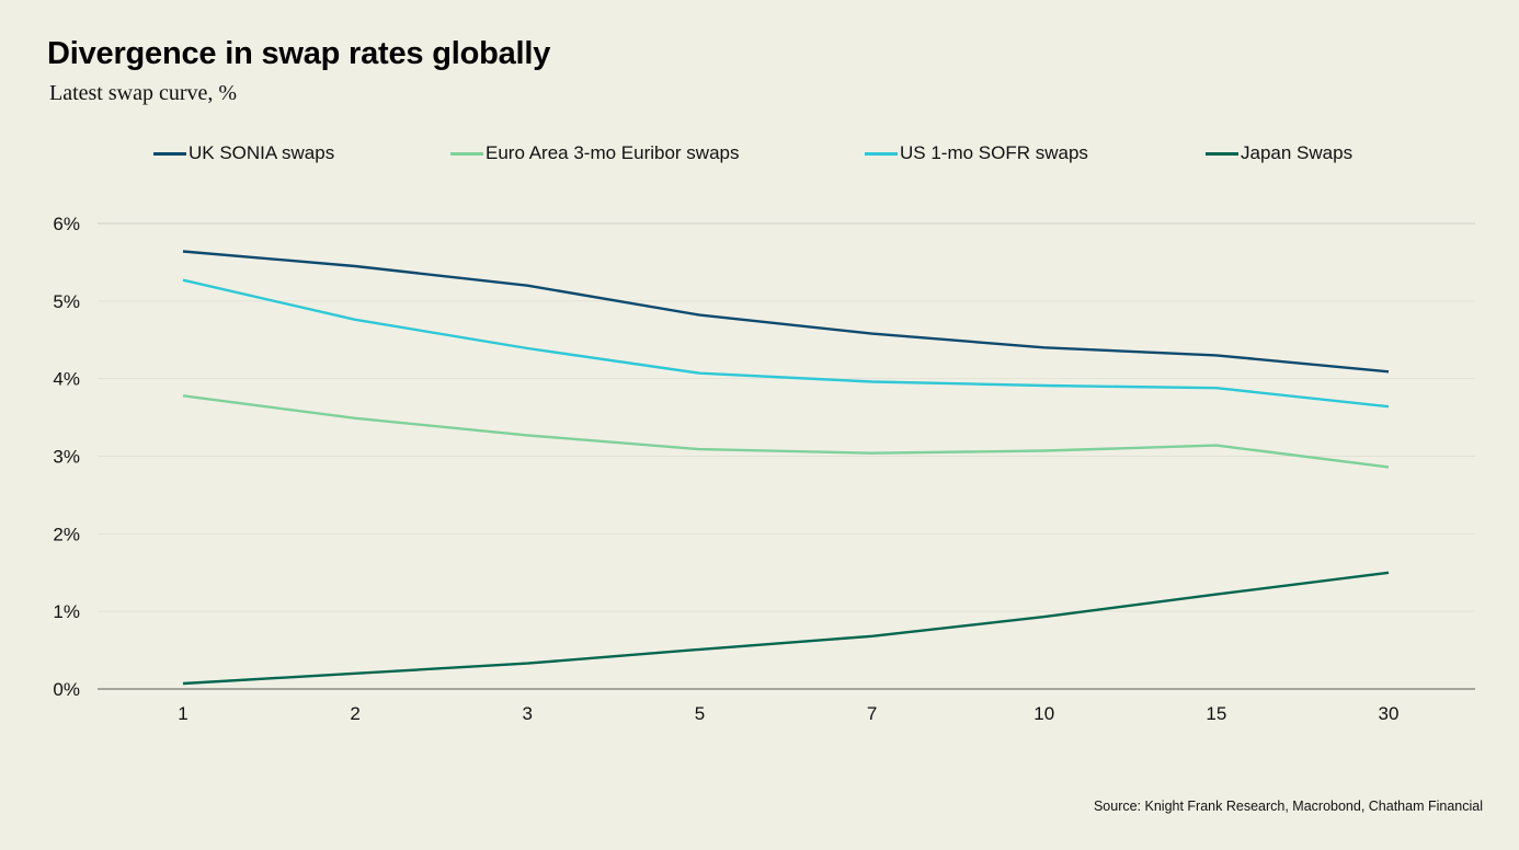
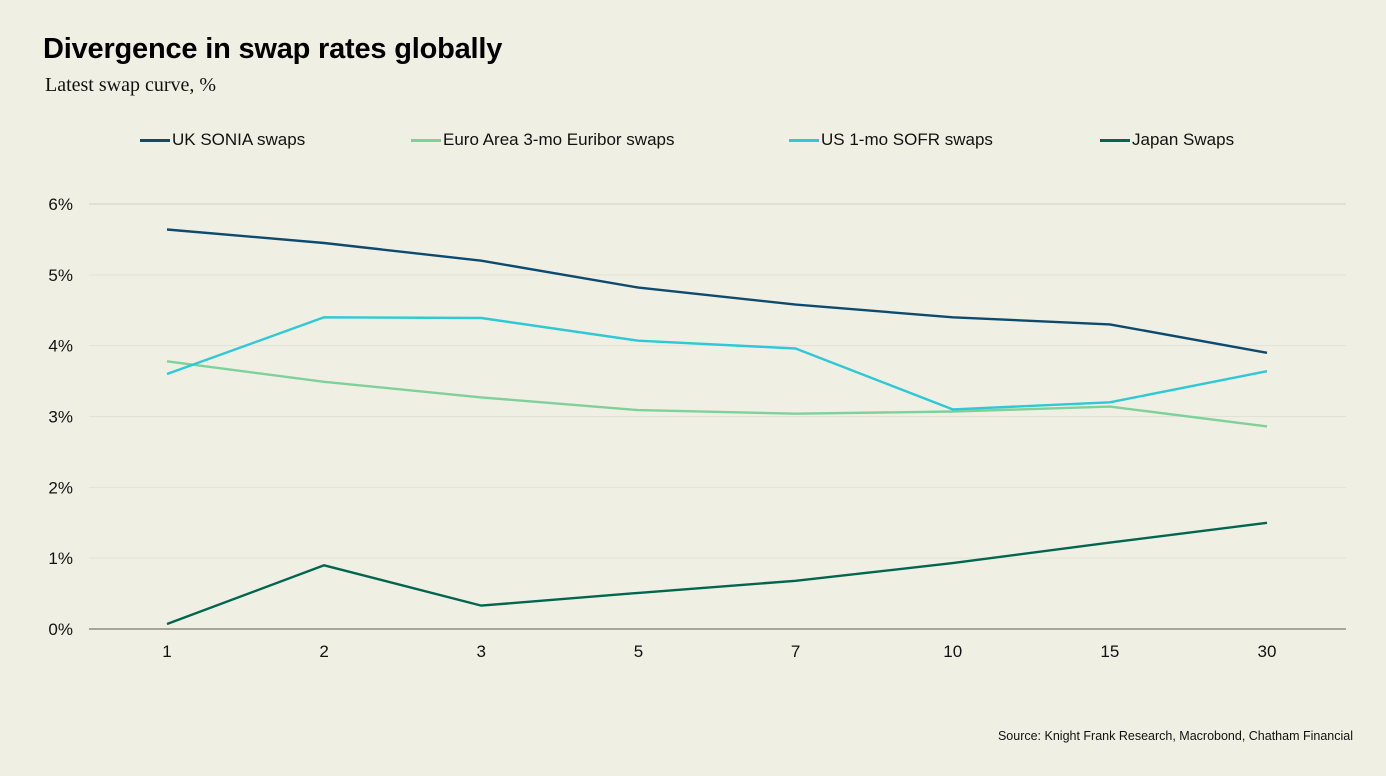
US 1-mo SOFR swaps/1: 5.3% -> 3.6%
US 1-mo SOFR swaps/2: 4.8% -> 4.4%
Japan Swaps/2: 0.2% -> 0.9%
US 1-mo SOFR swaps/10: 3.9% -> 3.1%
US 1-mo SOFR swaps/15: 3.9% -> 3.2%
UK SONIA swaps/30: 4.1% -> 3.9%
